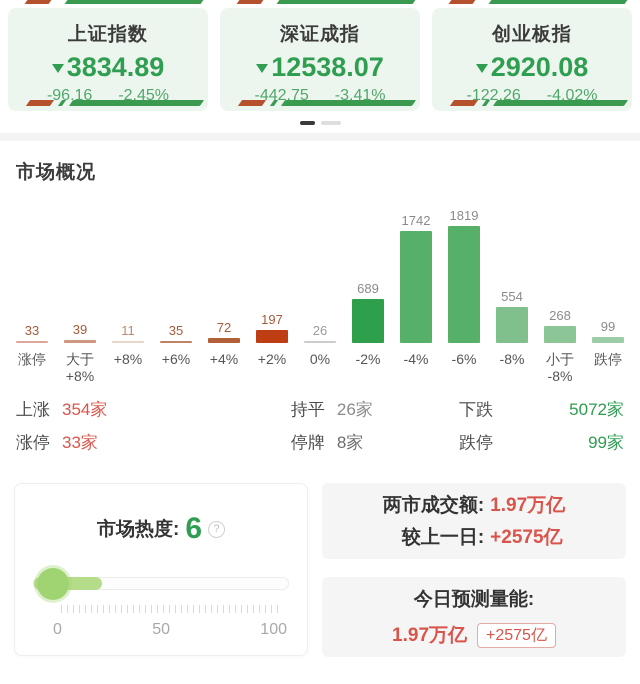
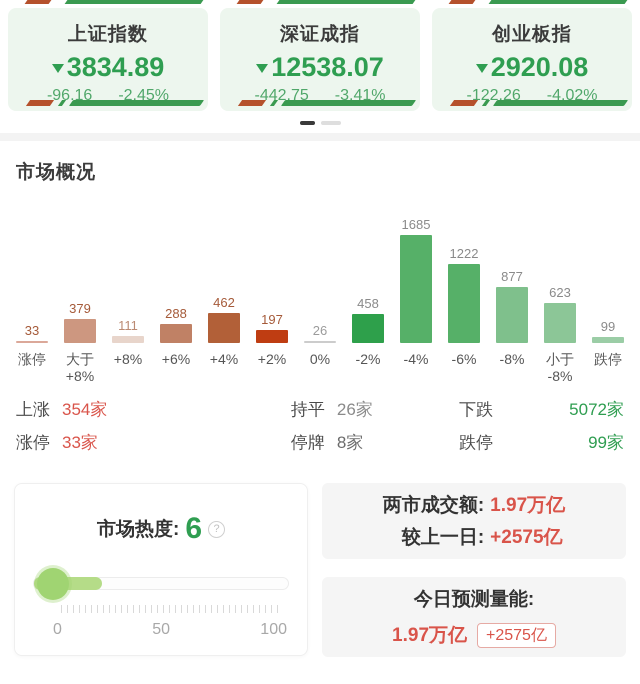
大于 +8%: 39 -> 379
+8%: 11 -> 111
+6%: 35 -> 288
+4%: 72 -> 462
-2%: 689 -> 458
-4%: 1742 -> 1685
-6%: 1819 -> 1222
-8%: 554 -> 877
小于 -8%: 268 -> 623
